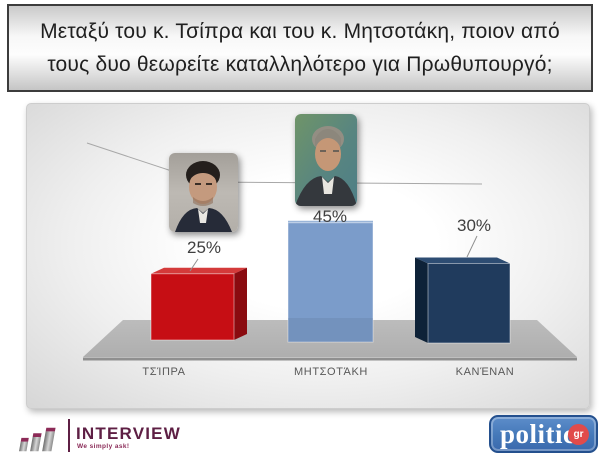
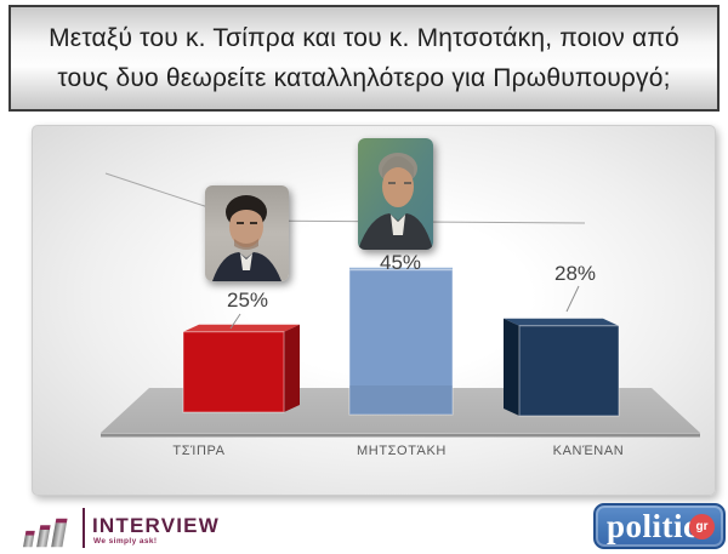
ΚΑΝΈΝΑΝ: 30% -> 28%
